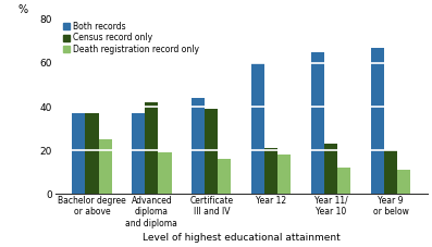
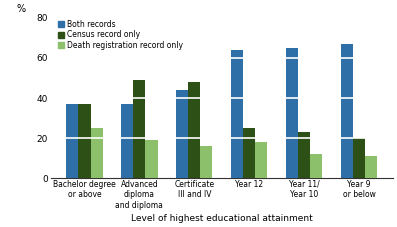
Census record only/Advanced diploma and diploma: 42 -> 49
Census record only/Certificate III and IV: 39 -> 48
Both records/Year 12: 60 -> 64
Census record only/Year 12: 21 -> 25
